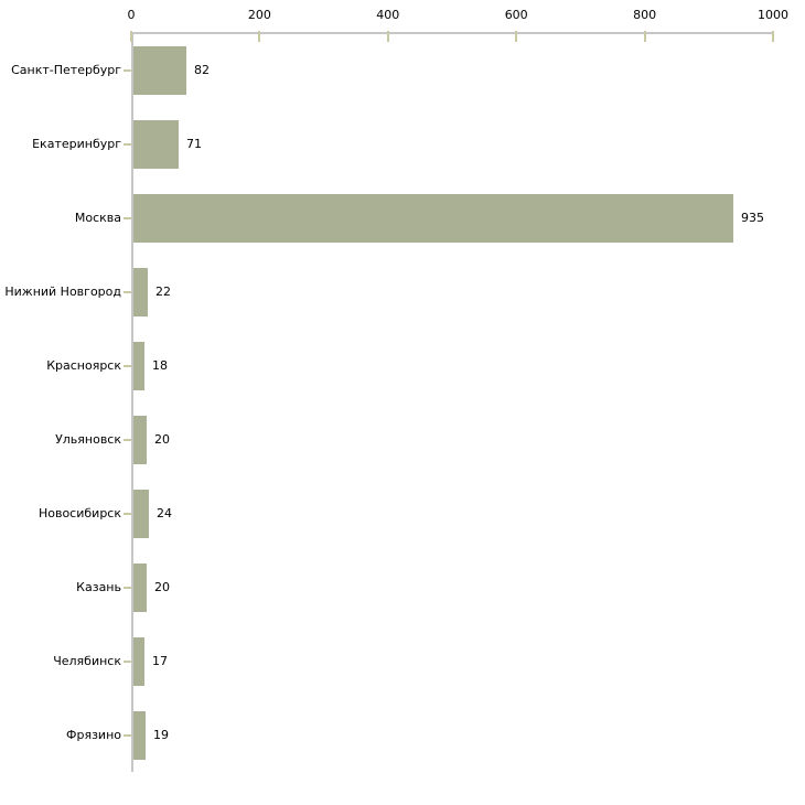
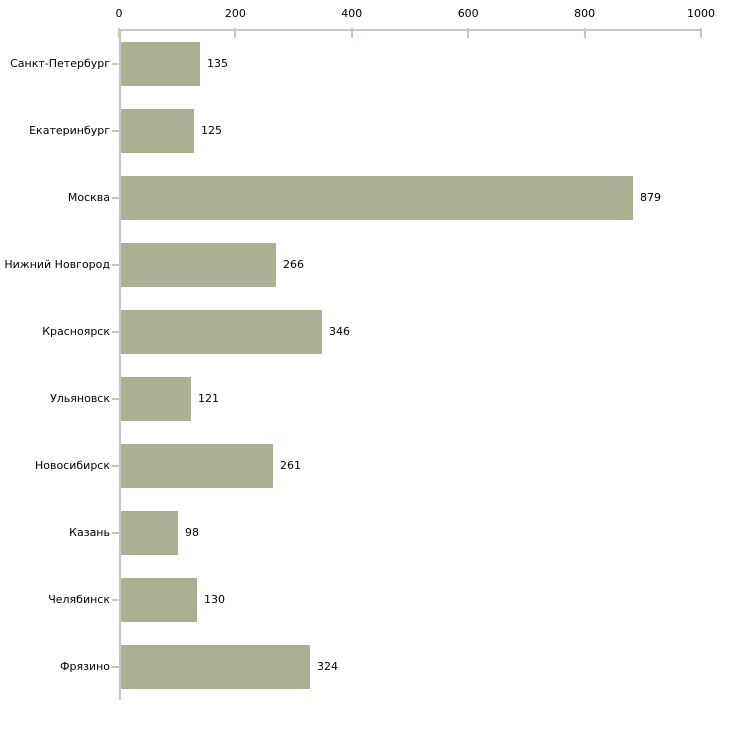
Санкт-Петербург: 82 -> 135
Екатеринбург: 71 -> 125
Москва: 935 -> 879
Нижний Новгород: 22 -> 266
Красноярск: 18 -> 346
Ульяновск: 20 -> 121
Новосибирск: 24 -> 261
Казань: 20 -> 98
Челябинск: 17 -> 130
Фрязино: 19 -> 324
